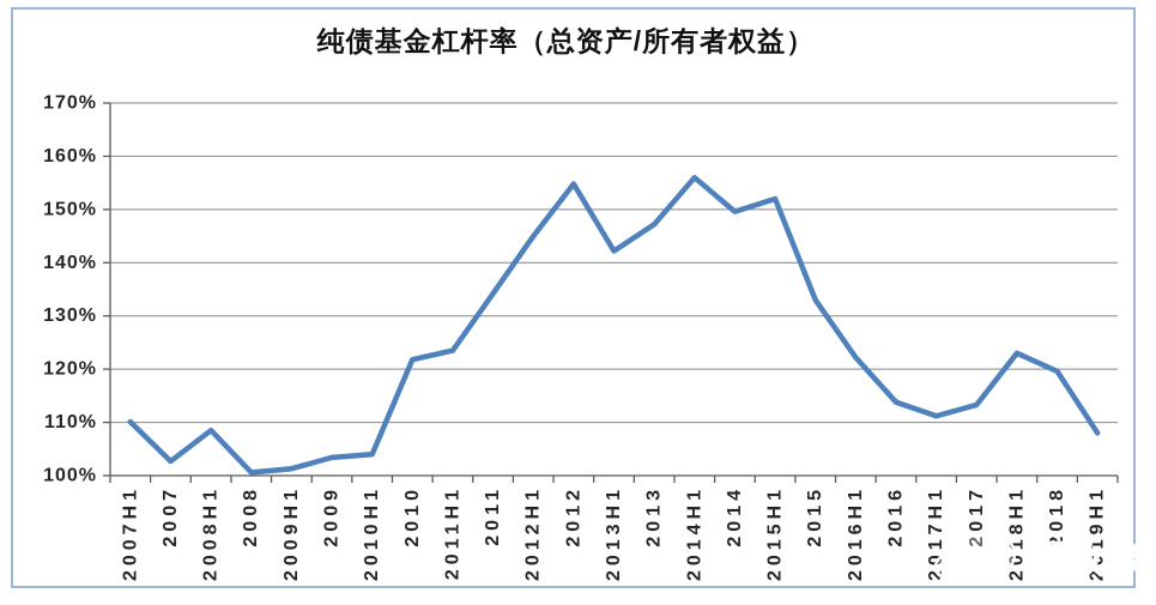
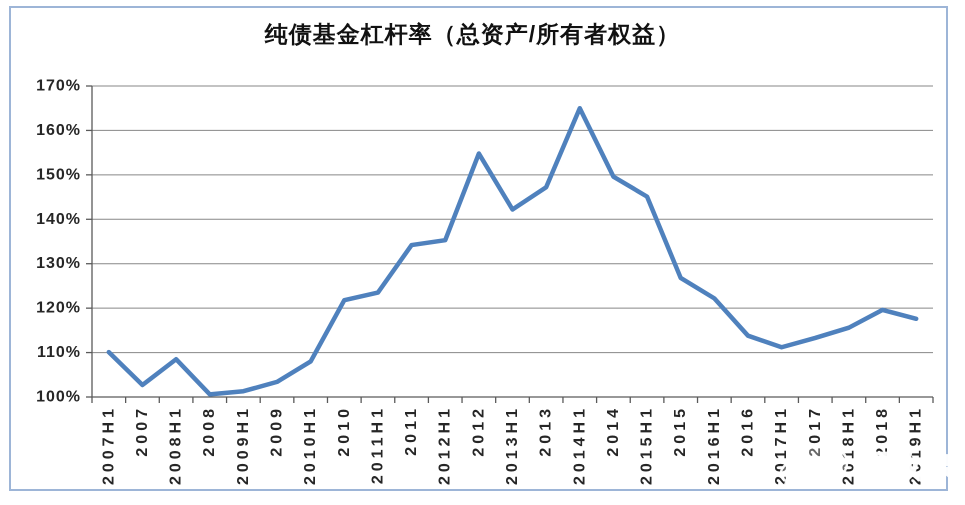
2010H1: 104% -> 108%
2012H1: 145% -> 135%
2014H1: 156% -> 165%
2015H1: 152% -> 145%
2015: 133% -> 127%
2018H1: 123% -> 116%
2019H1: 108% -> 118%
